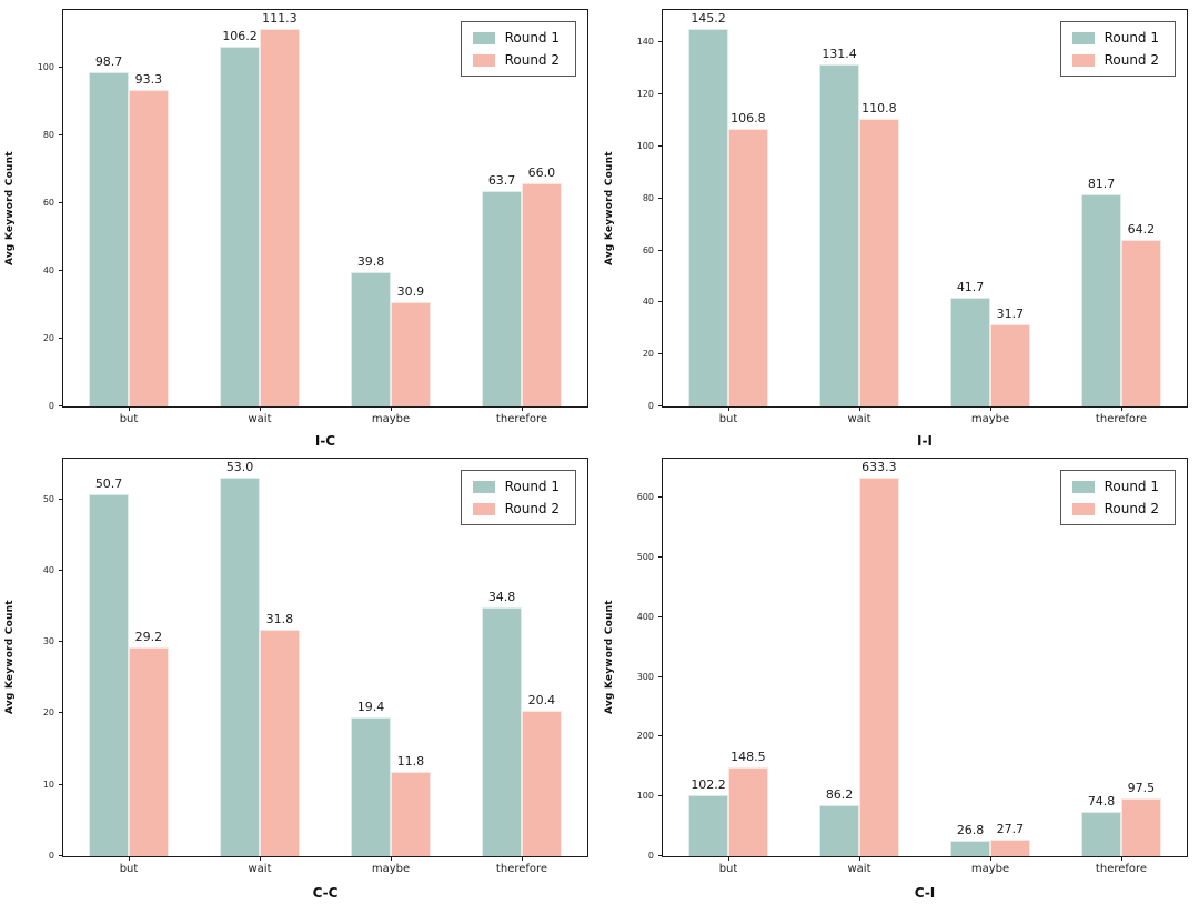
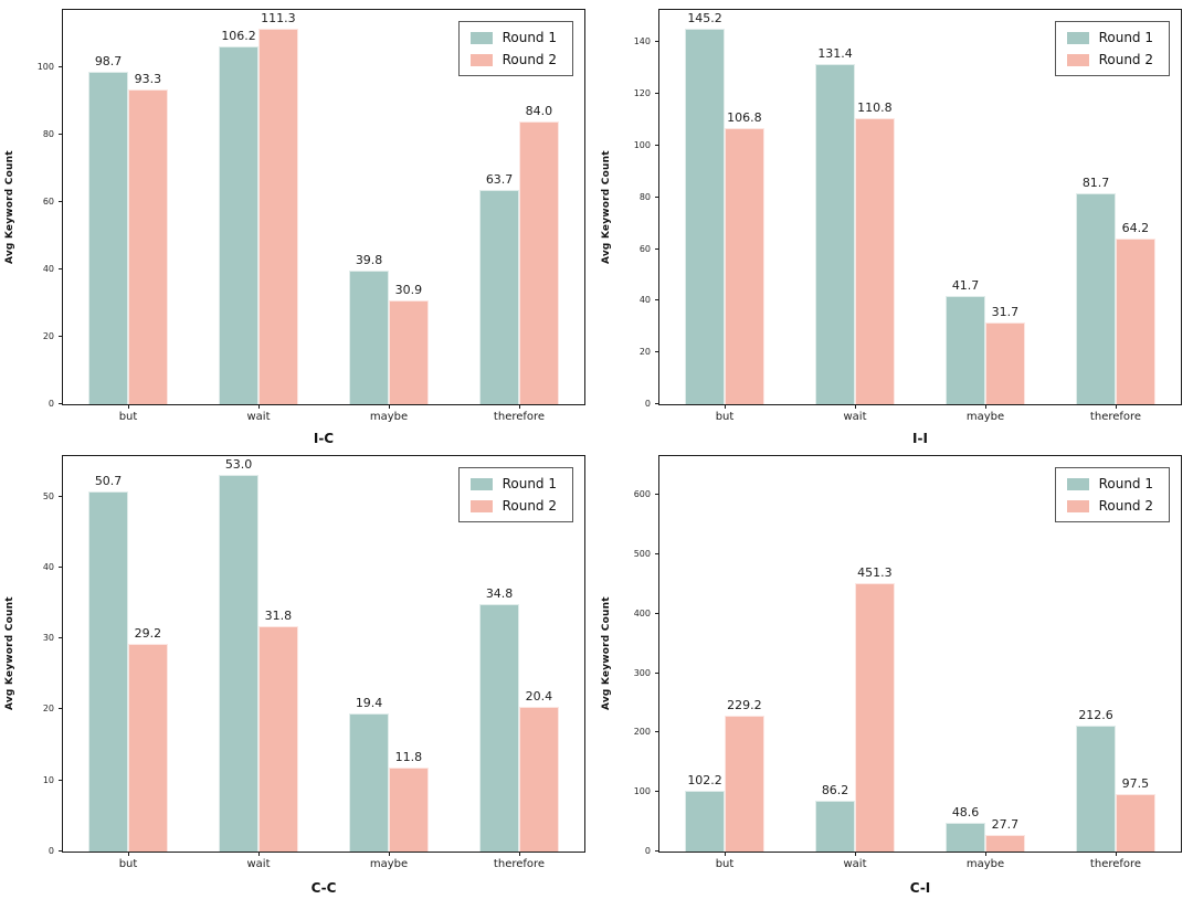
I-C/Round 2/therefore: 66.0 -> 84.0
C-I/Round 2/but: 148.5 -> 229.2
C-I/Round 2/wait: 633.3 -> 451.3
C-I/Round 1/maybe: 26.8 -> 48.6
C-I/Round 1/therefore: 74.8 -> 212.6
